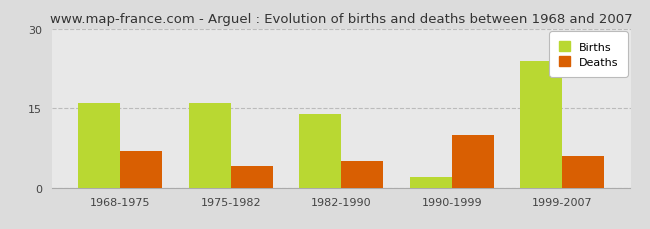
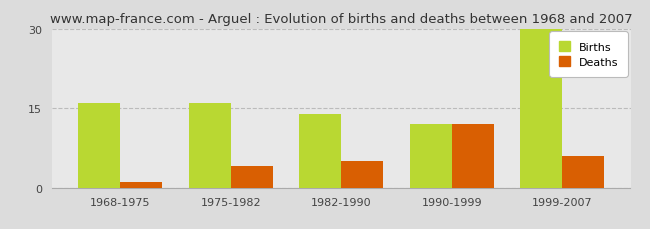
Deaths/1968-1975: 7 -> 1
Births/1990-1999: 2 -> 12
Deaths/1990-1999: 10 -> 12
Births/1999-2007: 24 -> 30
